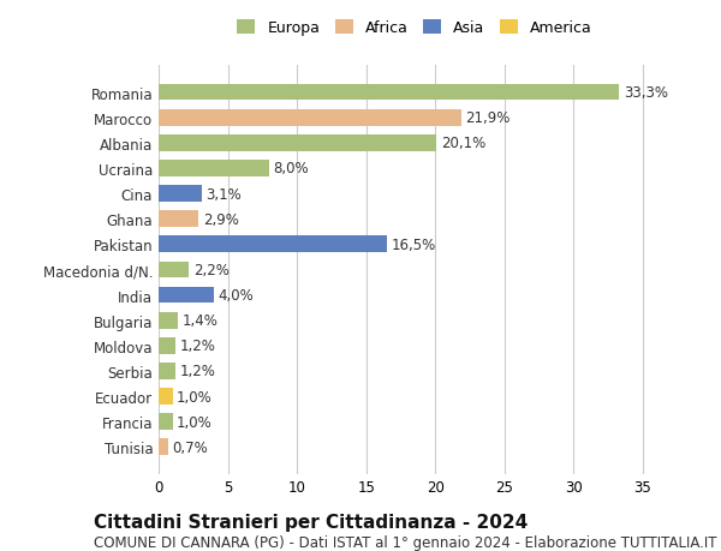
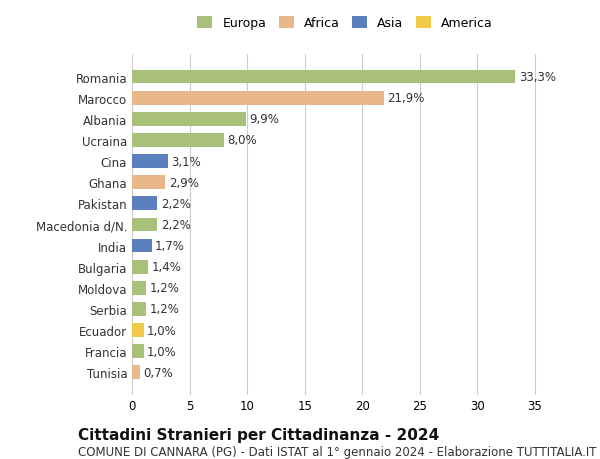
Albania: 20,1% -> 9,9%
Pakistan: 16,5% -> 2,2%
India: 4,0% -> 1,7%
